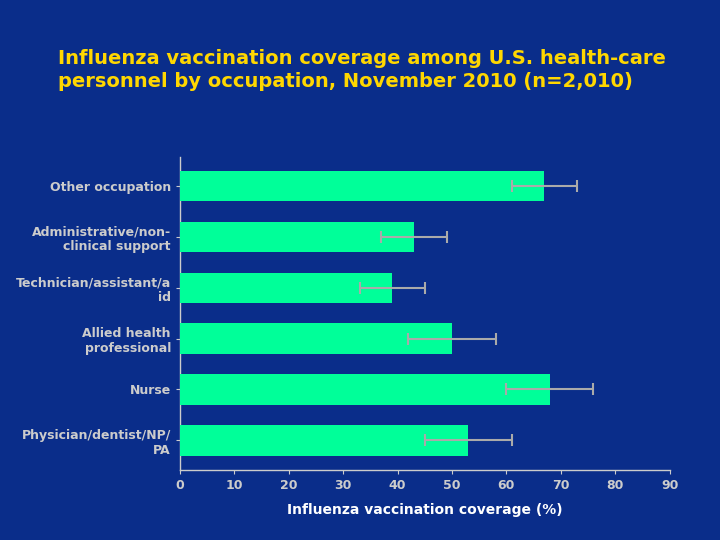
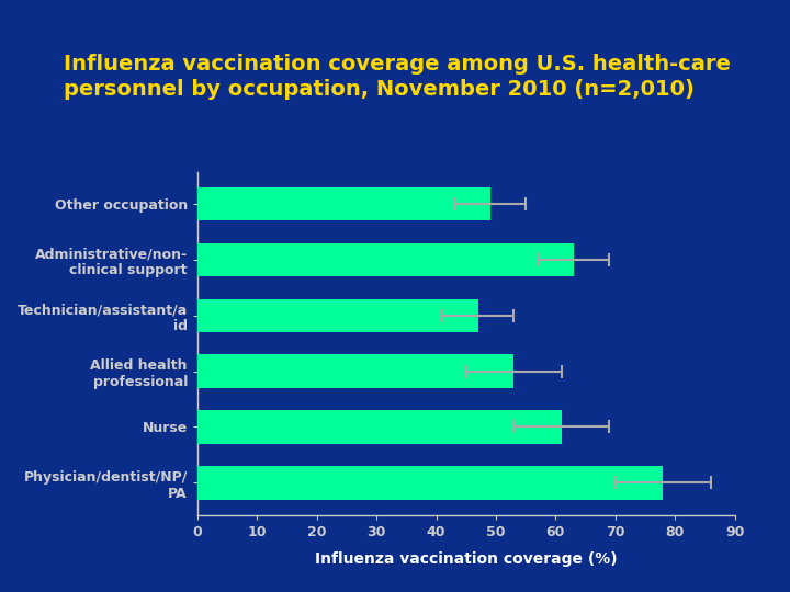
Other occupation: 67 -> 49
Administrative/non- clinical support: 43 -> 63
Technician/assistant/a id: 39 -> 47
Allied health professional: 50 -> 53
Nurse: 68 -> 61
Physician/dentist/NP/ PA: 53 -> 78
